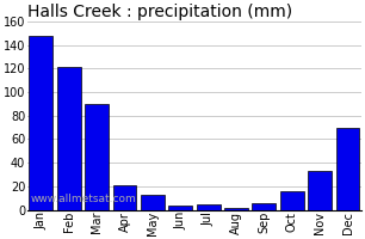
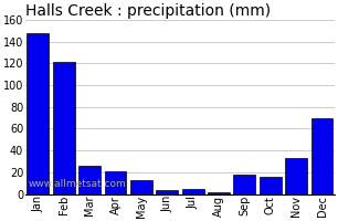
Mar: 90 -> 26
Sep: 6 -> 18
